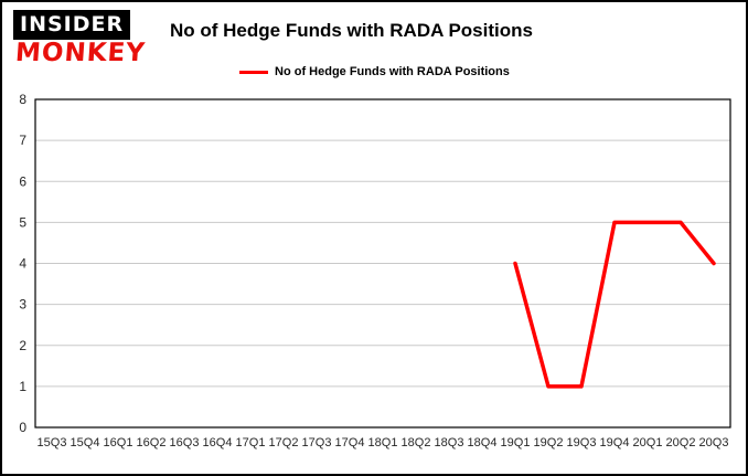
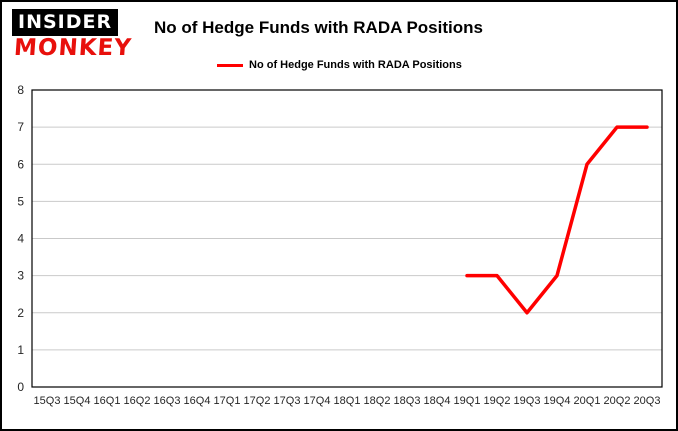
19Q1: 4 -> 3
19Q2: 1 -> 3
19Q3: 1 -> 2
19Q4: 5 -> 3
20Q1: 5 -> 6
20Q2: 5 -> 7
20Q3: 4 -> 7
